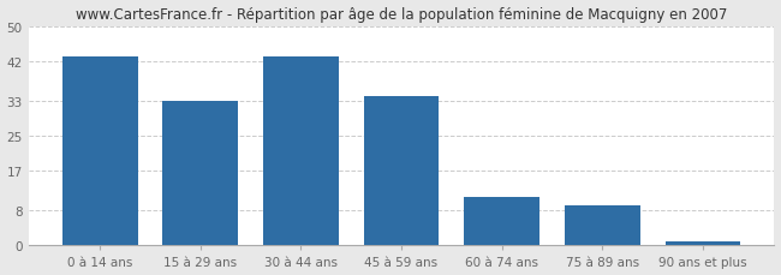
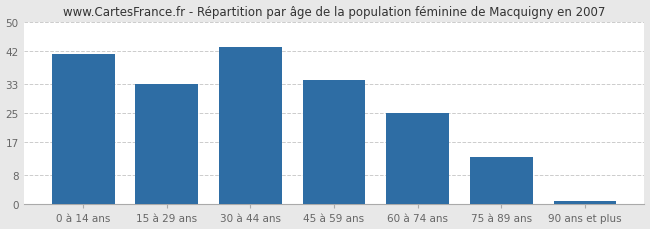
0 à 14 ans: 43 -> 41
60 à 74 ans: 11 -> 25
75 à 89 ans: 9 -> 13
